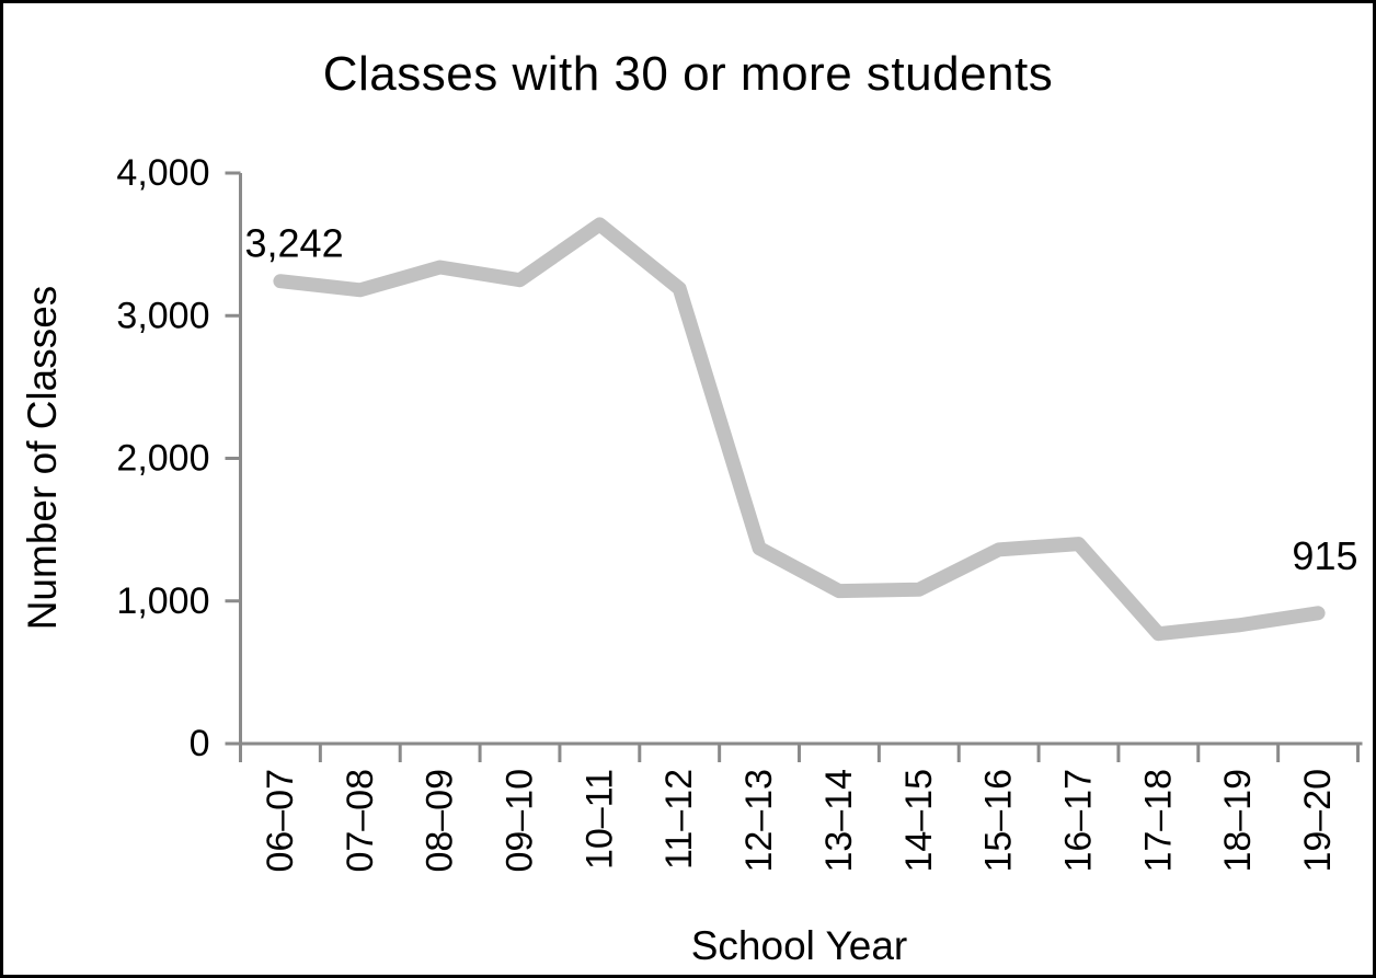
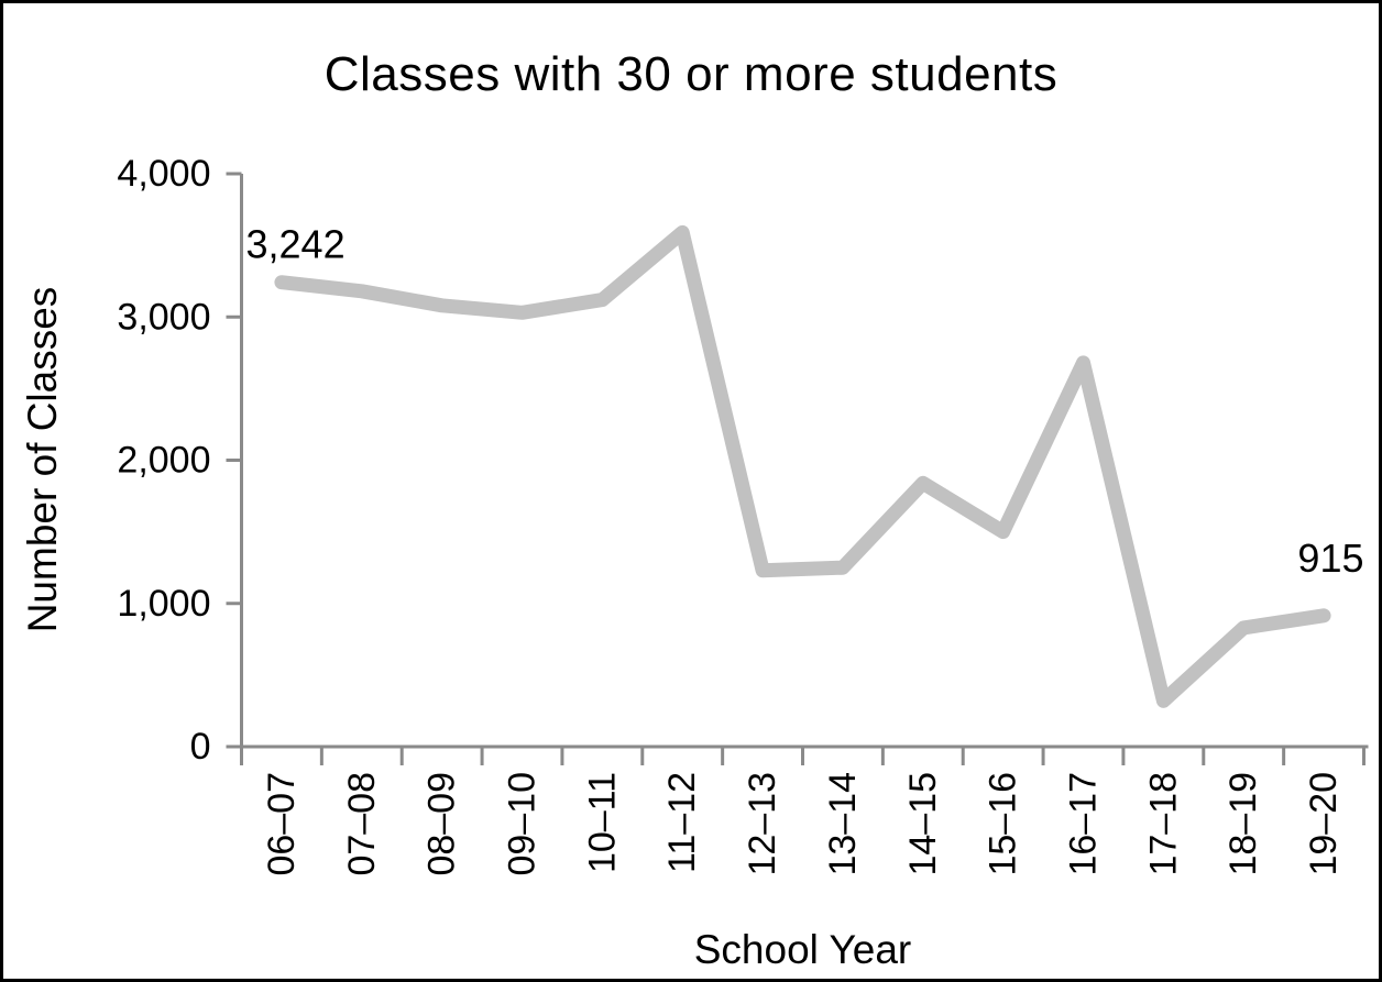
08–09: 3340 -> 3080
09–10: 3250 -> 3030
10–11: 3640 -> 3120
11–12: 3190 -> 3590
12–13: 1370 -> 1230
13–14: 1070 -> 1250
14–15: 1080 -> 1840
15–16: 1360 -> 1500
16–17: 1400 -> 2680
17–18: 770 -> 320
